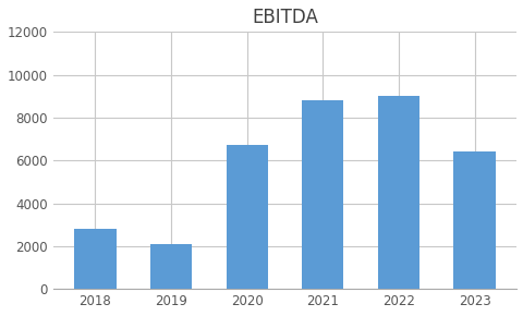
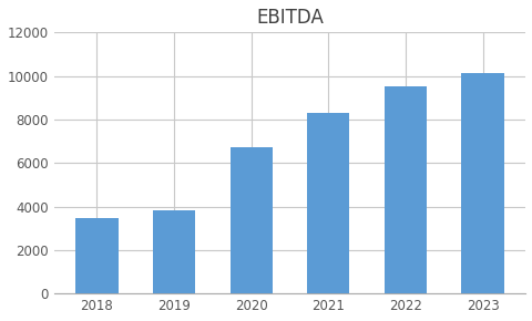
2018: 2800 -> 3400
2019: 2100 -> 3800
2021: 8800 -> 8300
2022: 9000 -> 9500
2023: 6400 -> 10200
